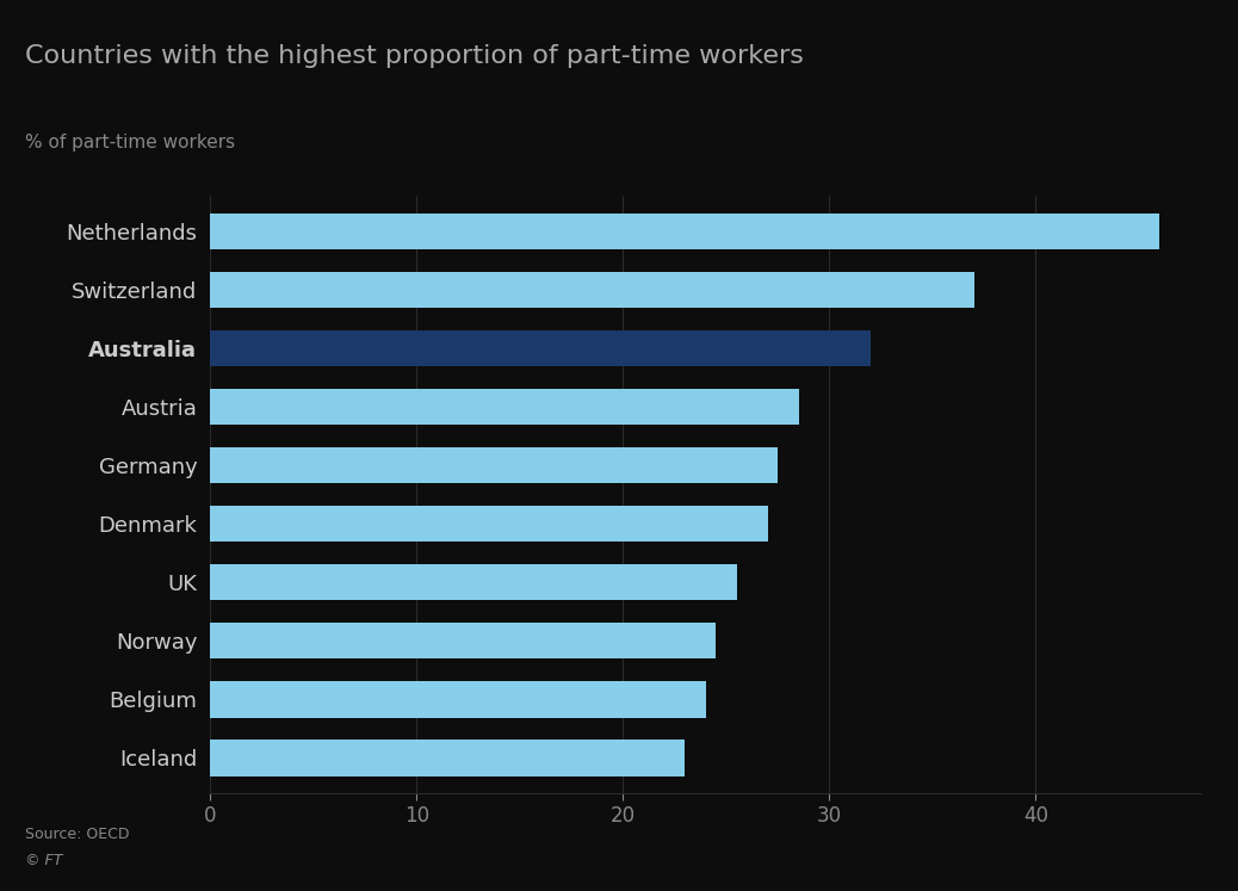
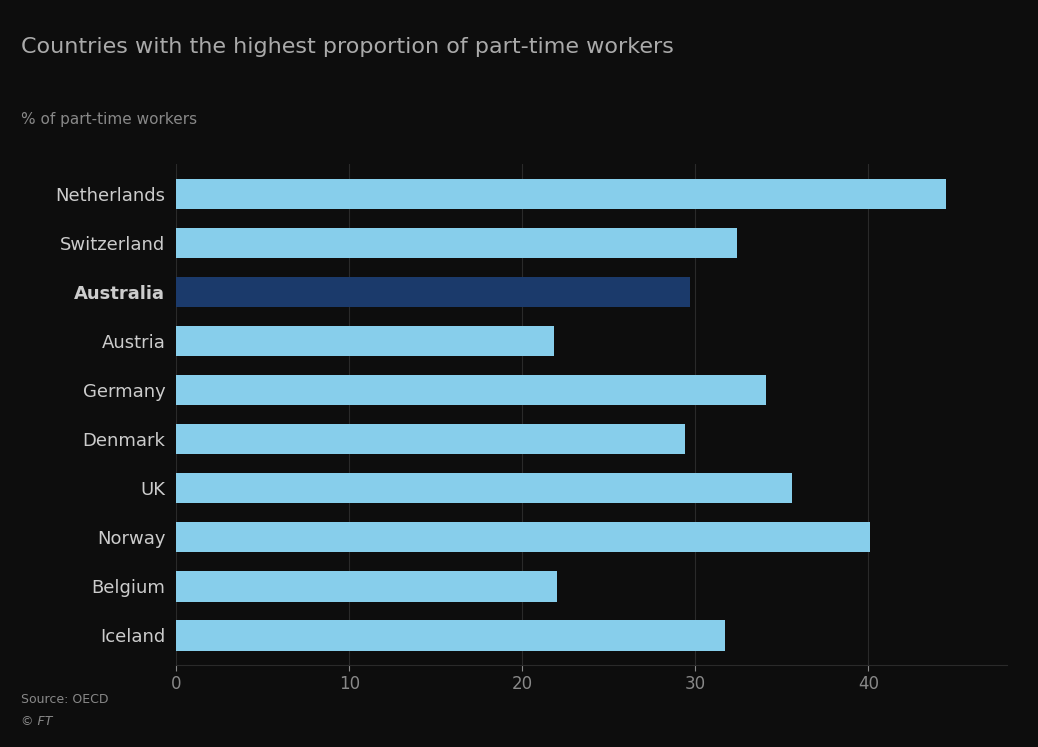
Netherlands: 46.0 -> 44.5
Switzerland: 37.0 -> 32.4
Australia: 32.0 -> 29.7
Austria: 28.5 -> 21.8
Germany: 27.5 -> 34.1
Denmark: 27.0 -> 29.4
UK: 25.5 -> 35.6
Norway: 24.5 -> 40.1
Belgium: 24.0 -> 22.0
Iceland: 23.0 -> 31.7
